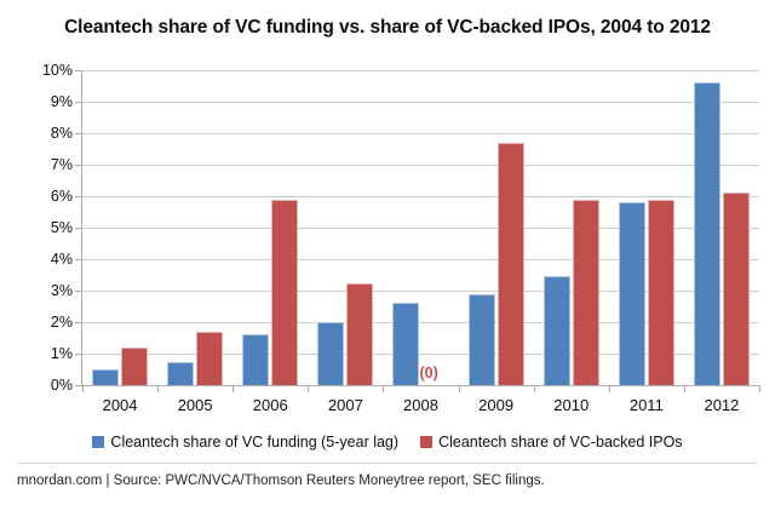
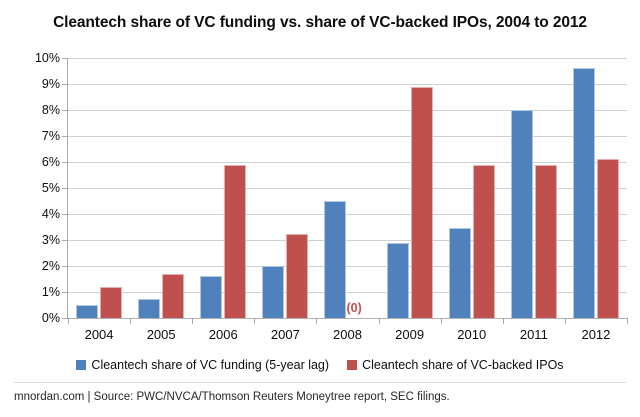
Cleantech share of VC funding (5-year lag)/2008: 2.6% -> 4.5%
Cleantech share of VC-backed IPOs/2009: 7.7% -> 8.9%
Cleantech share of VC funding (5-year lag)/2011: 5.8% -> 8.0%
